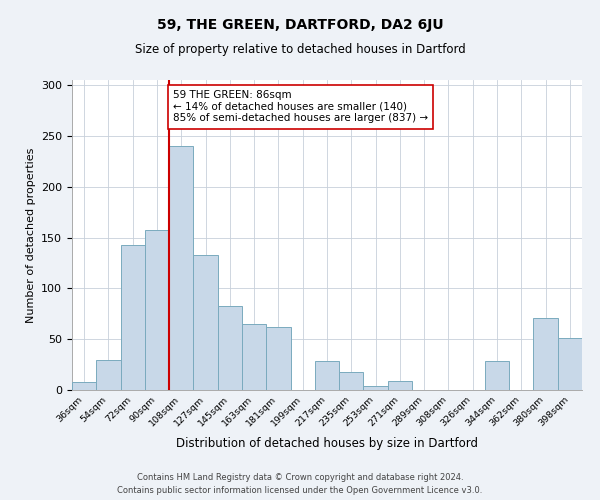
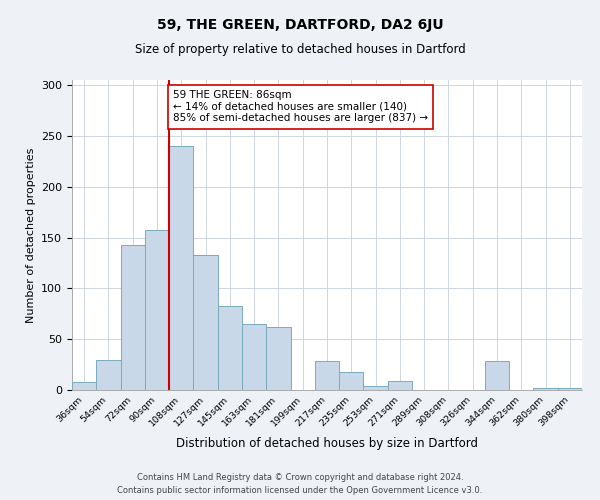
380sqm: 71 -> 2
398sqm: 51 -> 2
